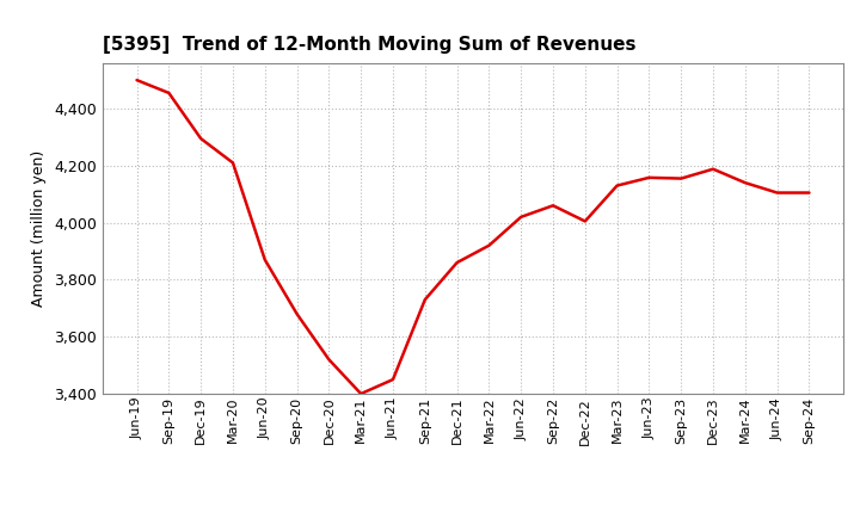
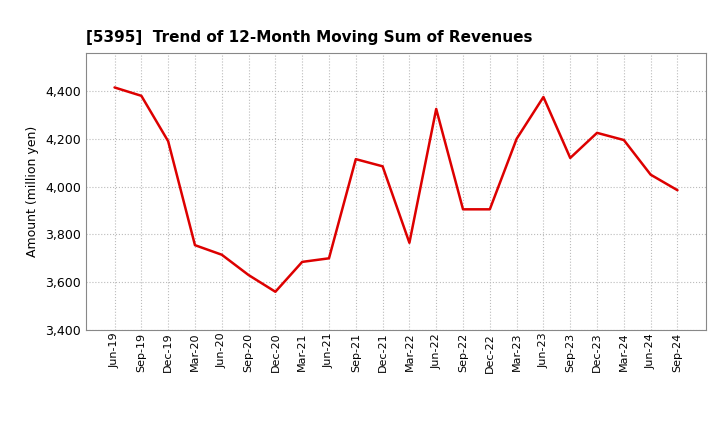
Jun-19: 4,500 -> 4,415
Sep-19: 4,455 -> 4,380
Dec-19: 4,295 -> 4,190
Mar-20: 4,210 -> 3,755
Jun-20: 3,870 -> 3,715
Sep-20: 3,680 -> 3,630
Dec-20: 3,520 -> 3,560
Mar-21: 3,400 -> 3,685
Jun-21: 3,450 -> 3,700
Sep-21: 3,730 -> 4,115
Dec-21: 3,860 -> 4,085
Mar-22: 3,920 -> 3,765
Jun-22: 4,020 -> 4,325
Sep-22: 4,060 -> 3,905
Dec-22: 4,005 -> 3,905
Mar-23: 4,130 -> 4,200
Jun-23: 4,158 -> 4,375
Sep-23: 4,155 -> 4,120
Dec-23: 4,188 -> 4,225
Mar-24: 4,140 -> 4,195
Jun-24: 4,105 -> 4,050
Sep-24: 4,105 -> 3,985
